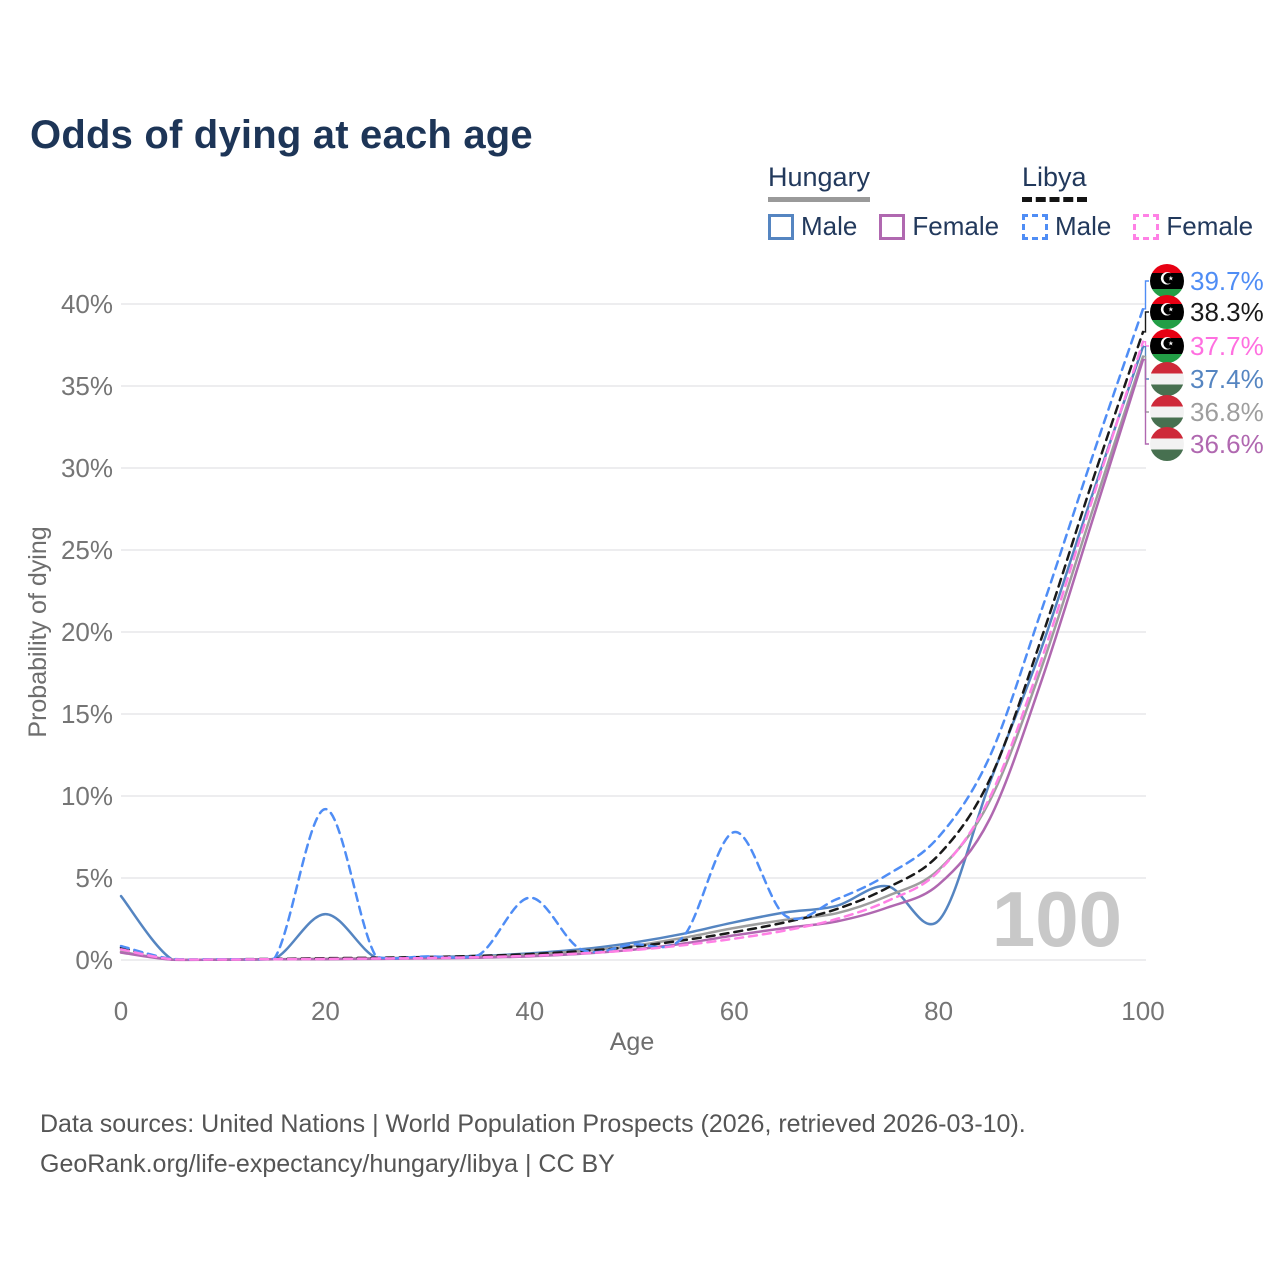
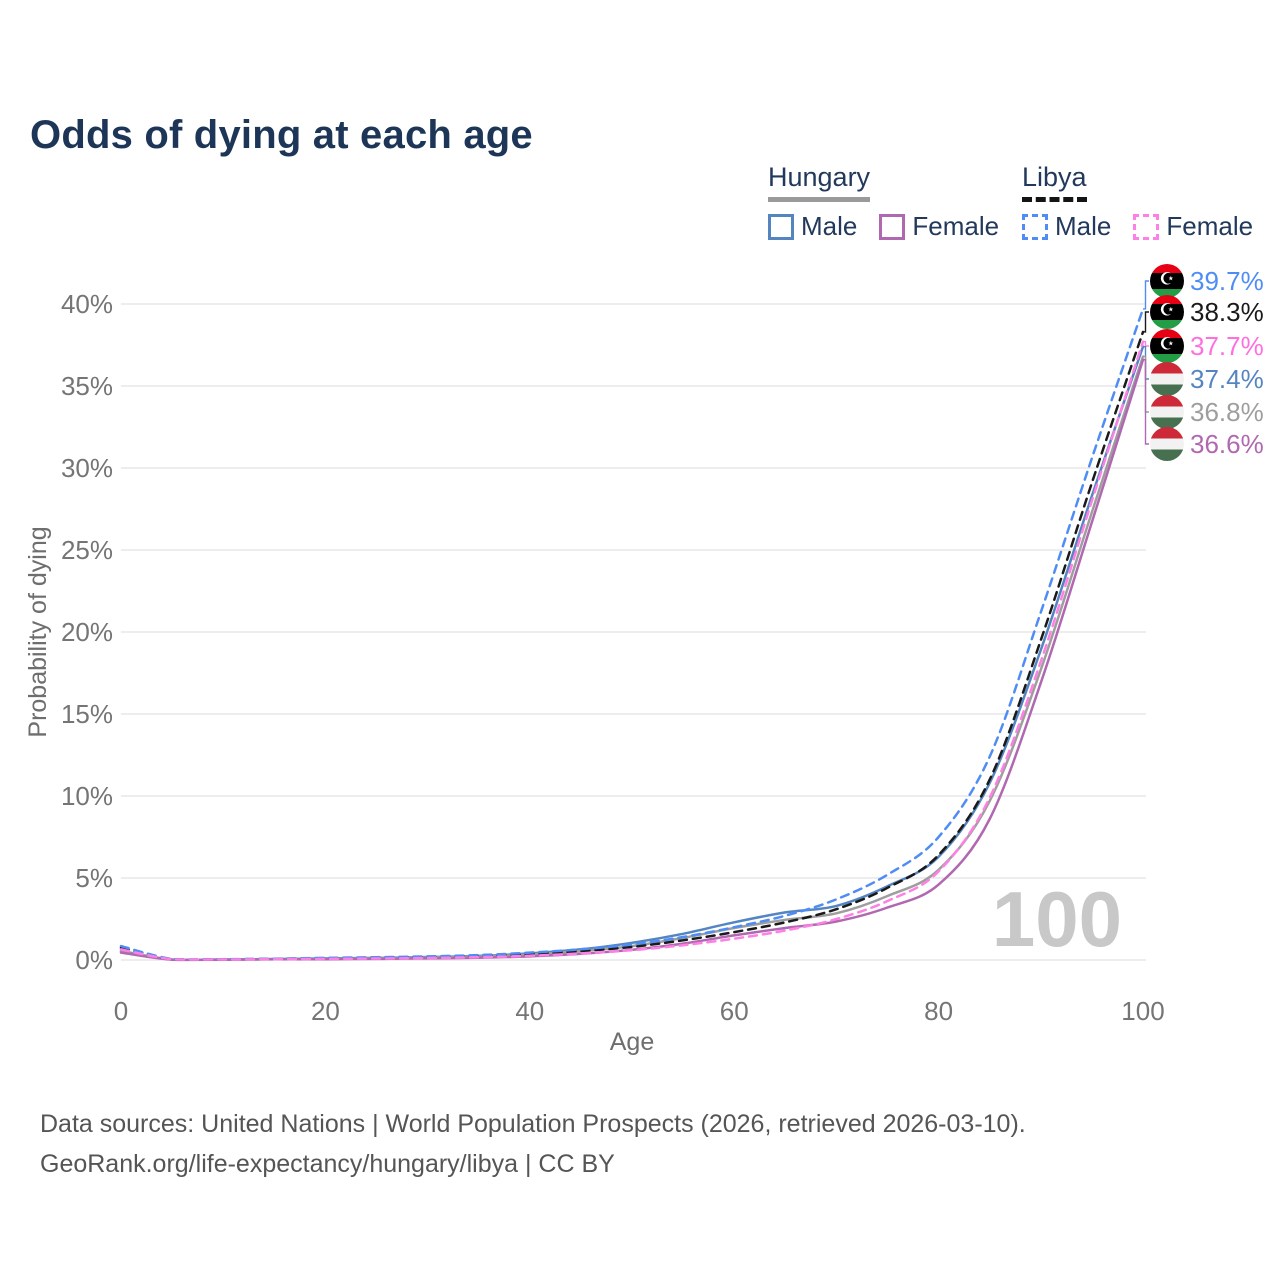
Hungary Male/0: 3.9% -> 0.6%
Libya Male/20: 9.2% -> 0.1%
Hungary Male/20: 2.8% -> 0.1%
Libya Male/40: 3.8% -> 0.5%
Libya Male/60: 7.8% -> 2.0%
Hungary Male/80: 2.4% -> 6.3%
